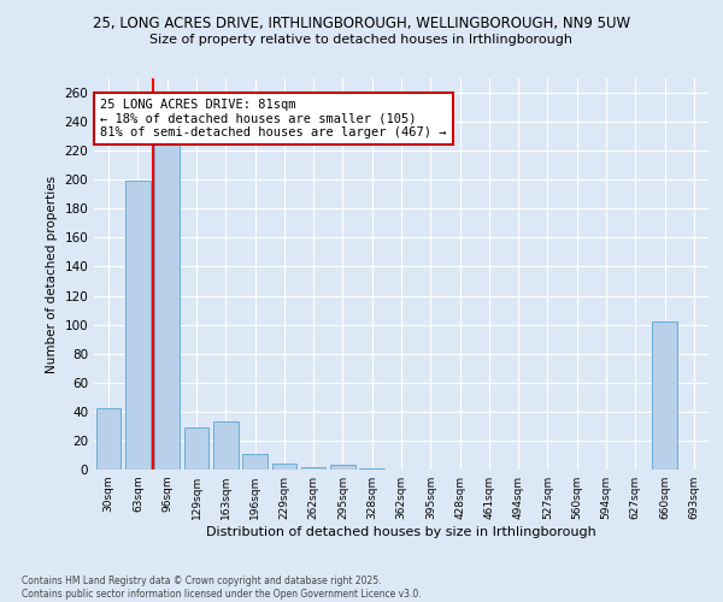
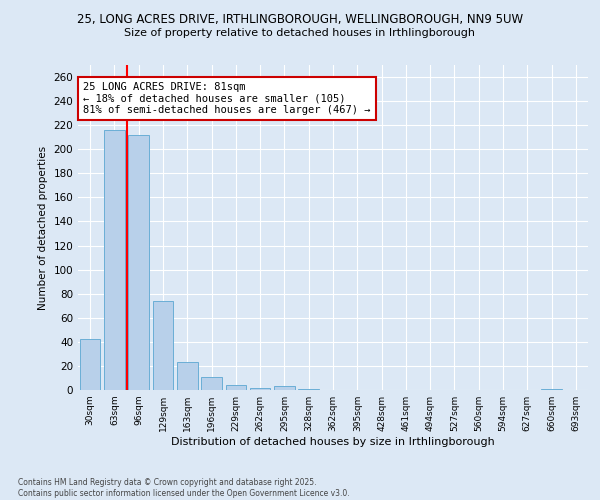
63sqm: 199 -> 216
96sqm: 226 -> 212
129sqm: 29 -> 74
163sqm: 33 -> 23
660sqm: 102 -> 1
